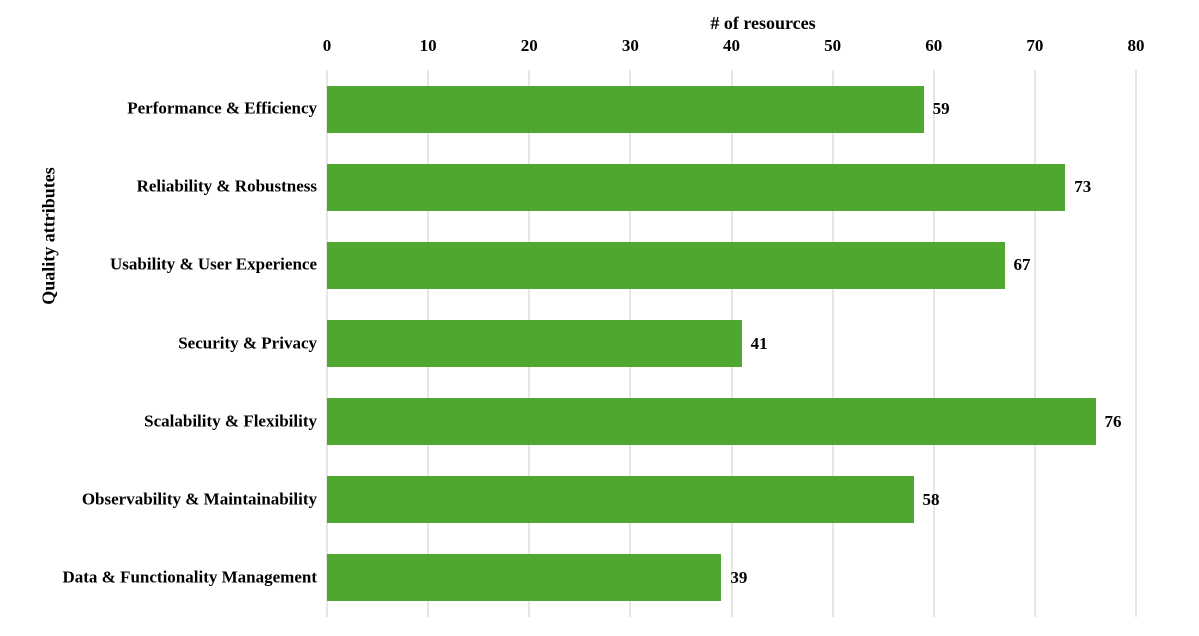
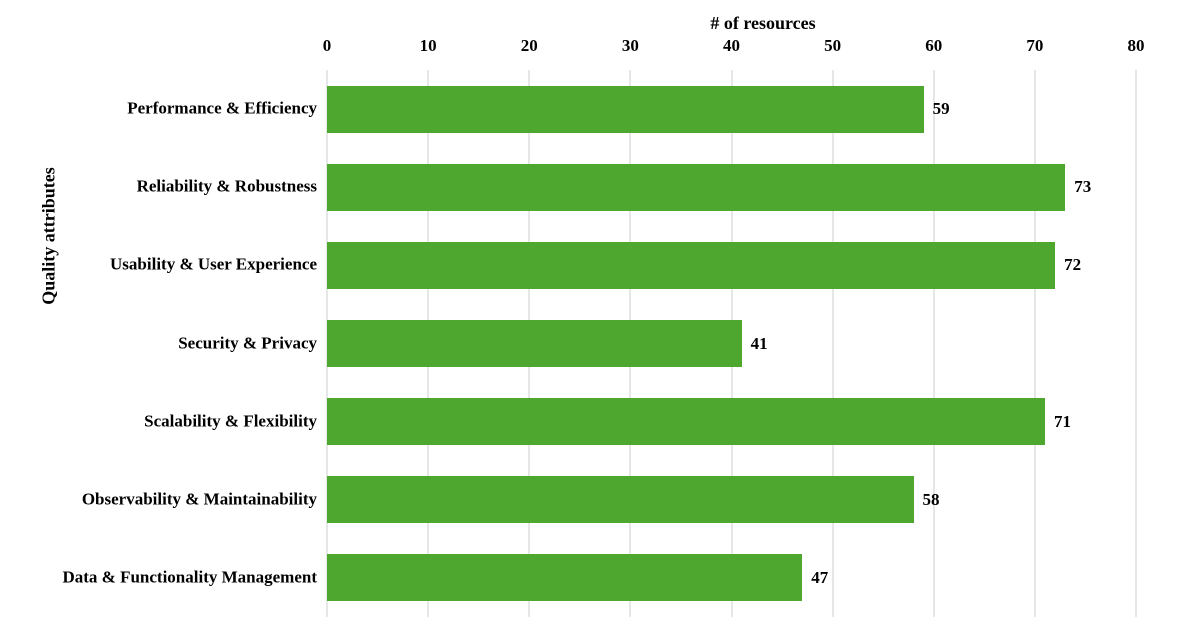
Usability & User Experience: 67 -> 72
Scalability & Flexibility: 76 -> 71
Data & Functionality Management: 39 -> 47
